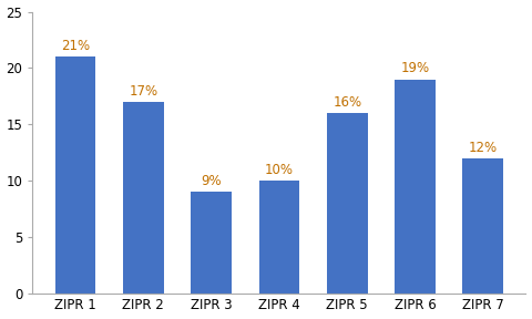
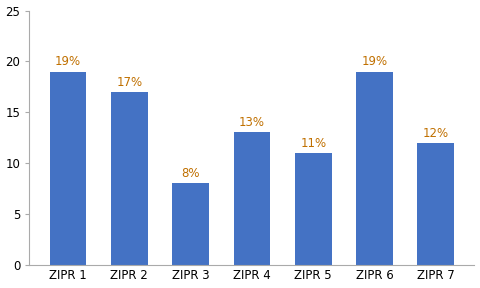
ZIPR 1: 21% -> 19%
ZIPR 3: 9% -> 8%
ZIPR 4: 10% -> 13%
ZIPR 5: 16% -> 11%
